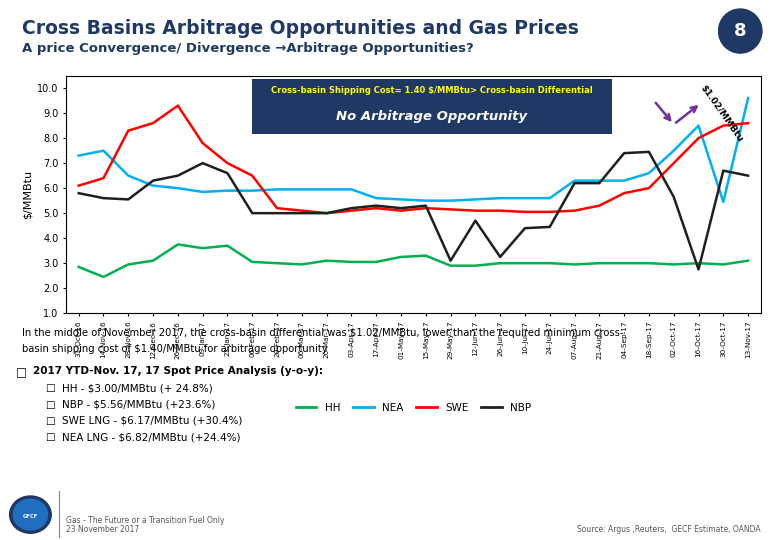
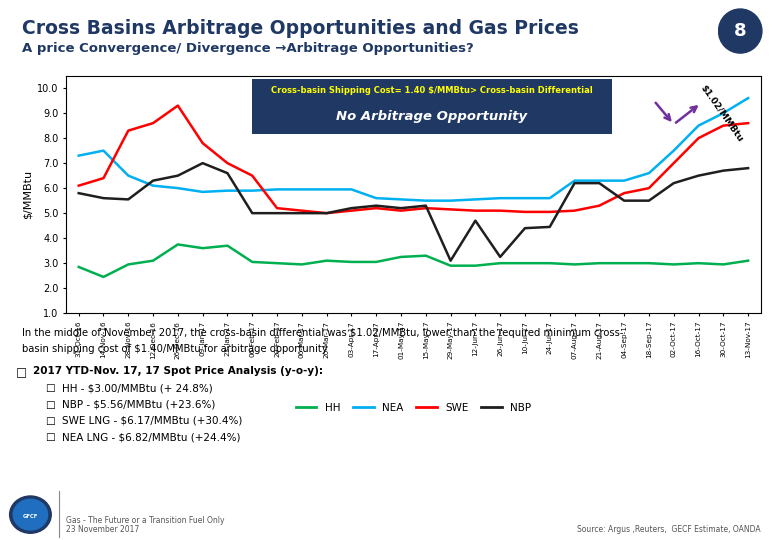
NBP/04-Sep-17: 7.40 -> 5.50
NBP/18-Sep-17: 7.45 -> 5.50
NBP/02-Oct-17: 5.65 -> 6.20
NBP/16-Oct-17: 2.75 -> 6.50
NEA/30-Oct-17: 5.45 -> 9.00
NBP/13-Nov-17: 6.50 -> 6.80
